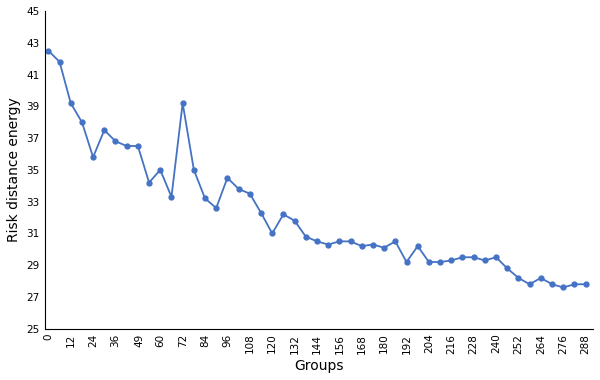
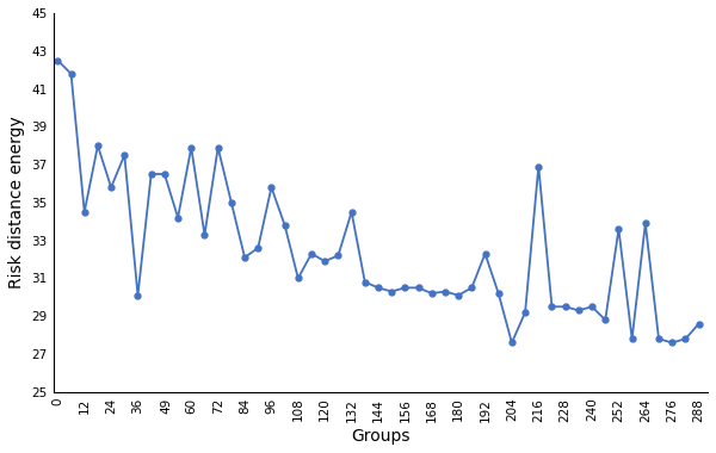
12: 39.2 -> 34.5
36: 36.8 -> 30.1
60: 35.0 -> 37.9
72: 39.2 -> 37.9
84: 33.2 -> 32.1
96: 34.5 -> 35.8
108: 33.5 -> 31.0
120: 31.0 -> 31.9
132: 31.8 -> 34.5
192: 29.2 -> 32.3
204: 29.2 -> 27.6
216: 29.3 -> 36.9
252: 28.2 -> 33.6
264: 28.2 -> 33.9
288: 27.8 -> 28.6
